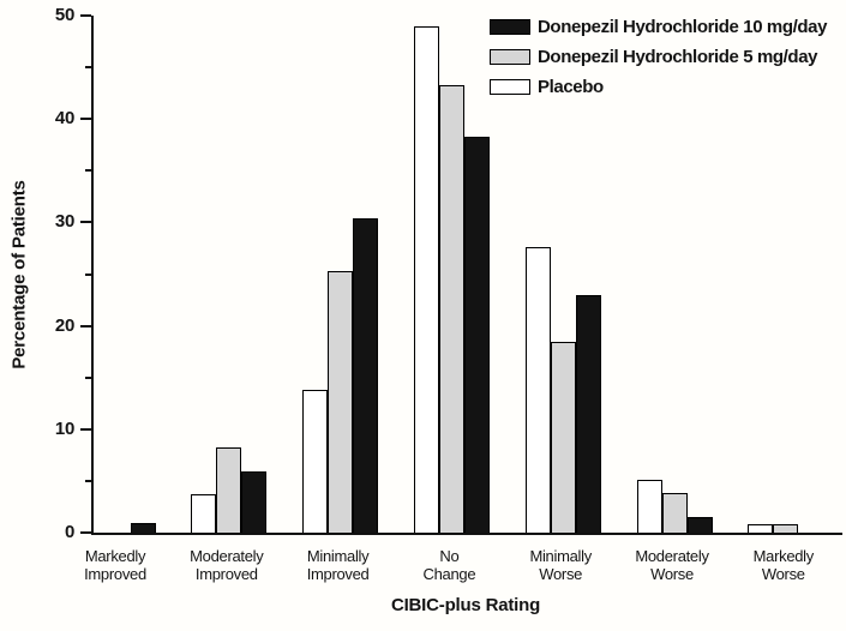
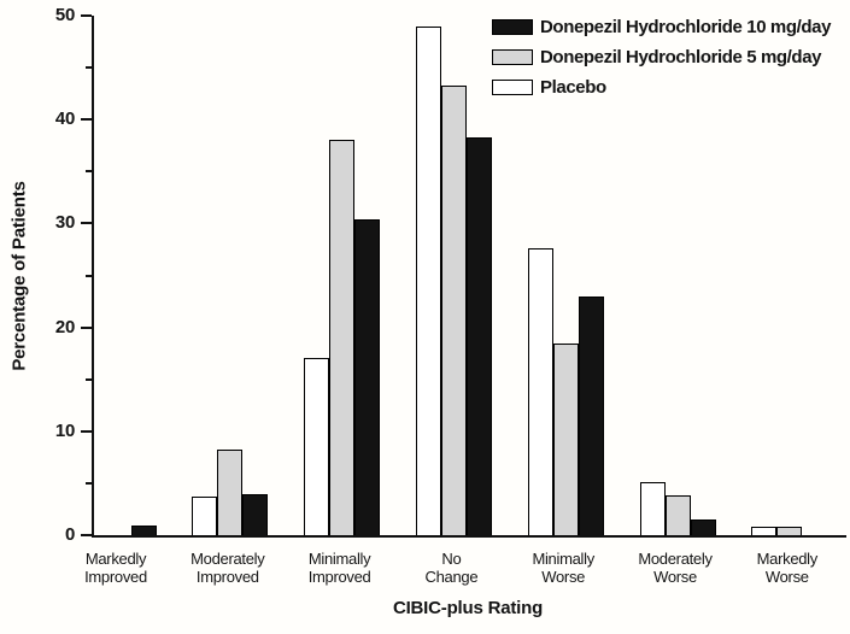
Donepezil Hydrochloride 10 mg/day/Moderately Improved: 6 -> 4
Donepezil Hydrochloride 5 mg/day/Minimally Improved: 25 -> 38
Placebo/Minimally Improved: 14 -> 17
